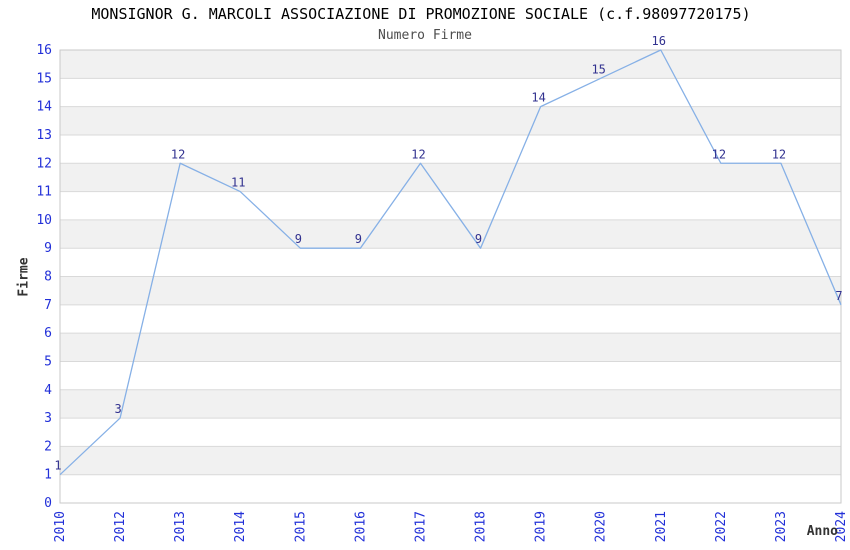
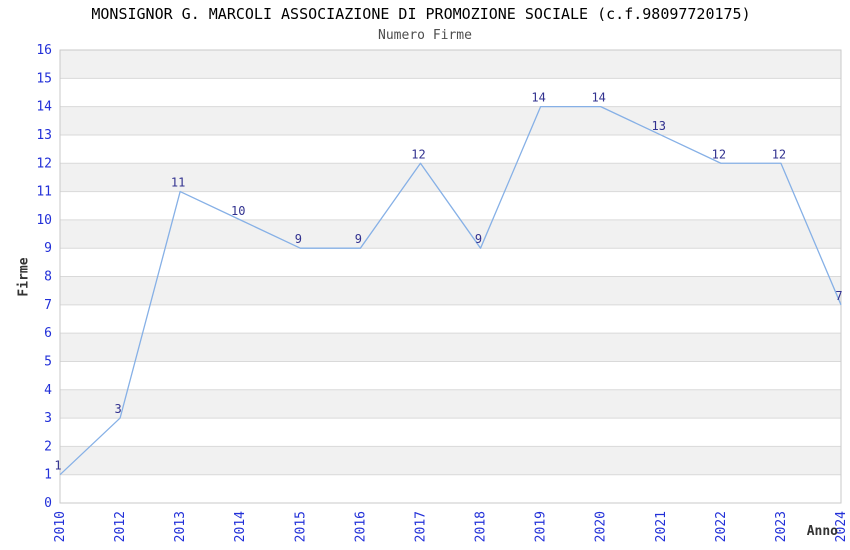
2013: 12 -> 11
2014: 11 -> 10
2020: 15 -> 14
2021: 16 -> 13
